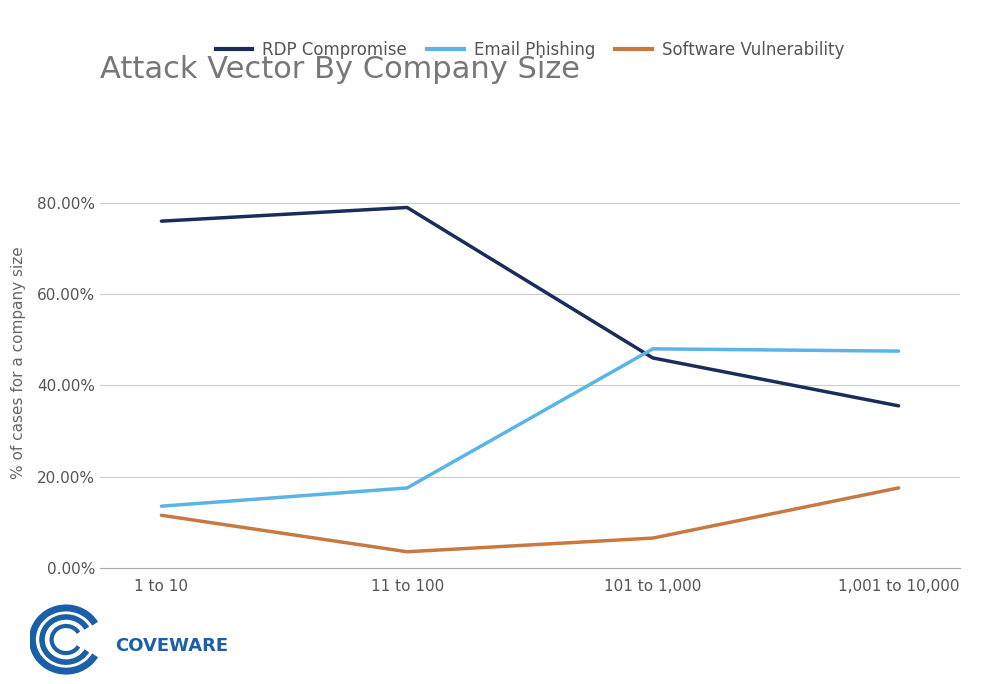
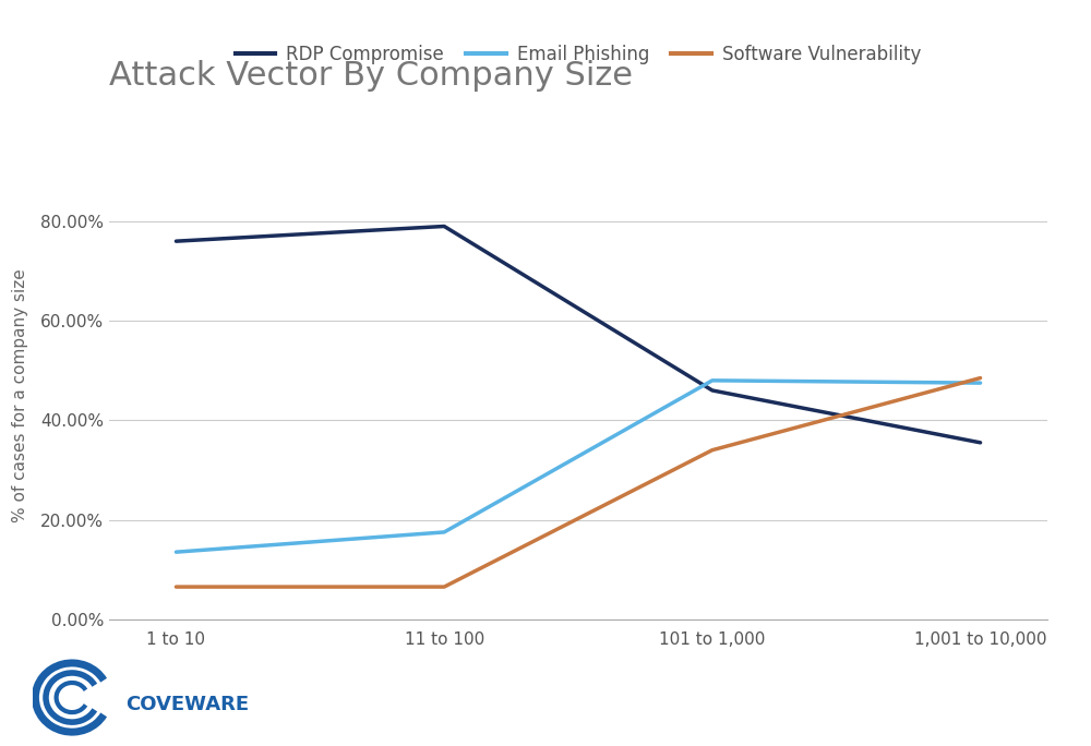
Software Vulnerability/1 to 10: 11.5% -> 6.5%
Software Vulnerability/11 to 100: 3.5% -> 6.5%
Software Vulnerability/101 to 1,000: 6.5% -> 34.0%
Software Vulnerability/1,001 to 10,000: 17.5% -> 48.5%
